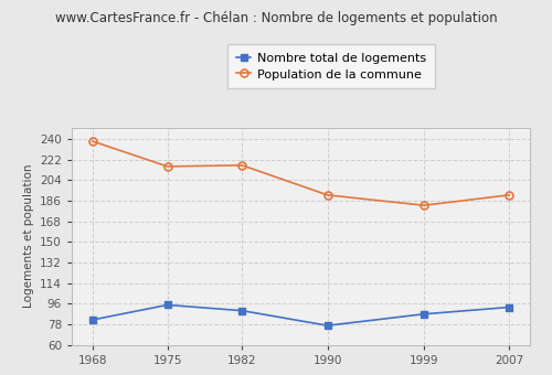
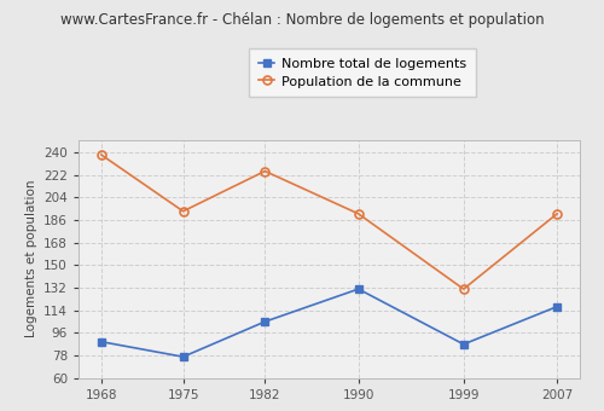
Nombre total de logements/1968: 82 -> 89
Nombre total de logements/1975: 95 -> 77
Population de la commune/1975: 216 -> 193
Nombre total de logements/1982: 90 -> 105
Population de la commune/1982: 217 -> 225
Nombre total de logements/1990: 77 -> 131
Population de la commune/1999: 182 -> 131
Nombre total de logements/2007: 93 -> 117
